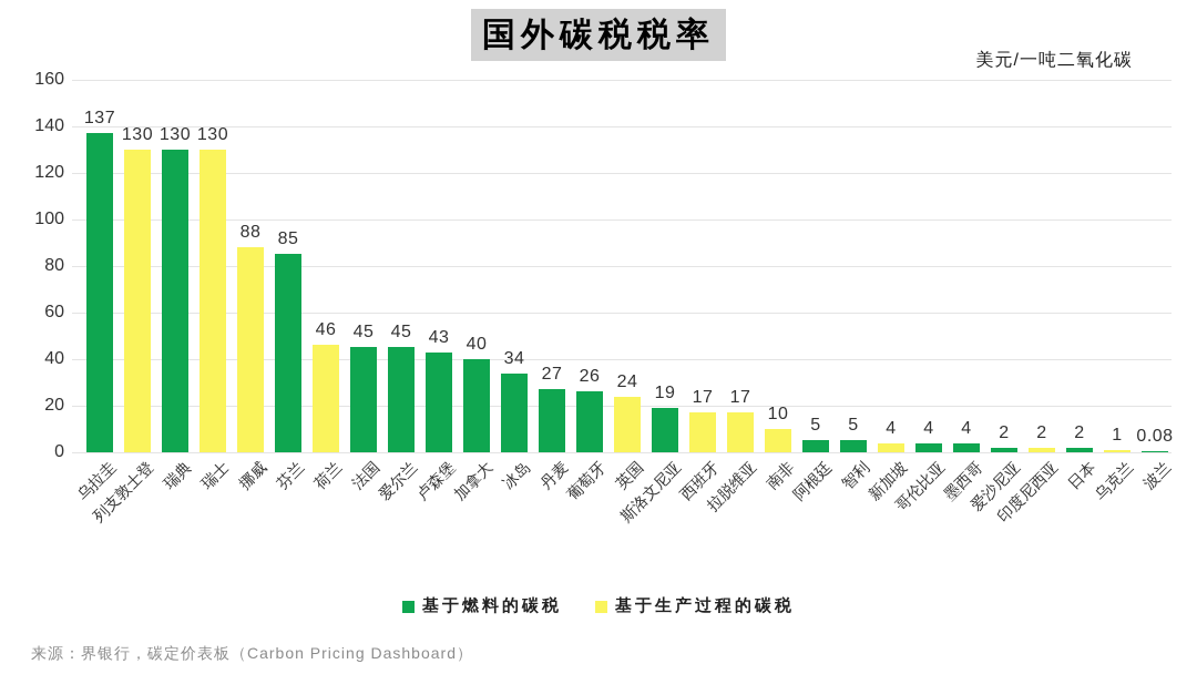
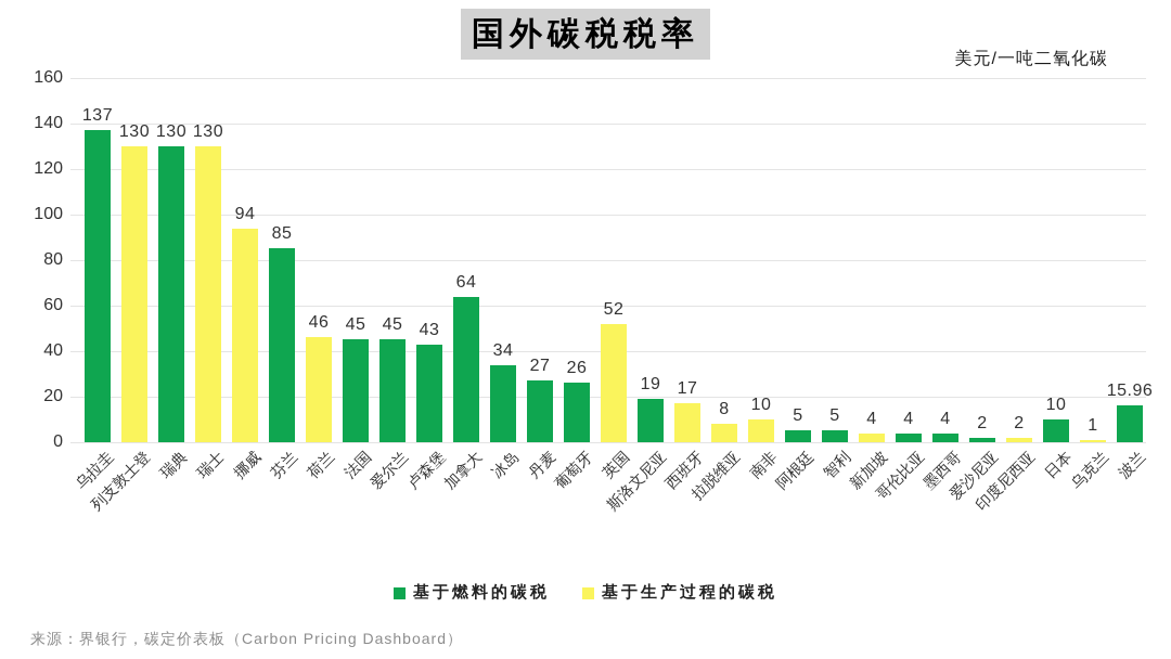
挪威: 88 -> 94
加拿大: 40 -> 64
英国: 24 -> 52
拉脱维亚: 17 -> 8
日本: 2 -> 10
波兰: 0.08 -> 15.96
